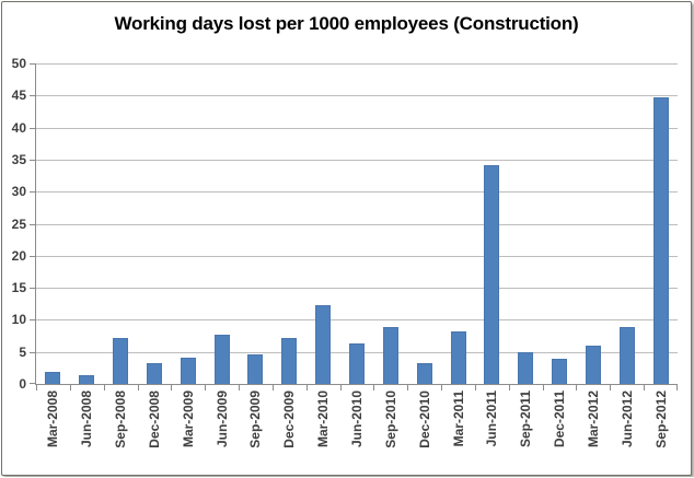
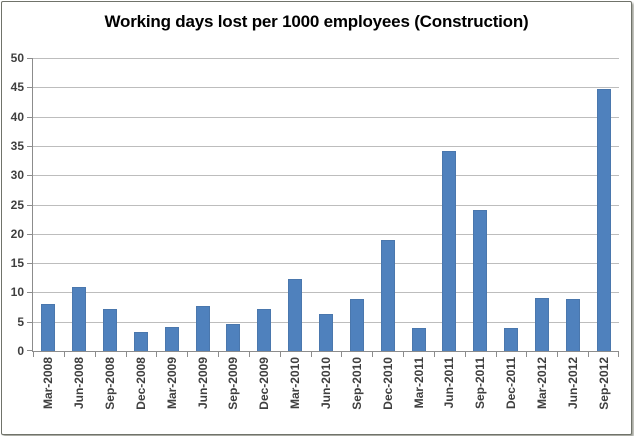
Mar-2008: 2 -> 8
Jun-2008: 1 -> 11
Dec-2010: 3 -> 19
Mar-2011: 8 -> 4
Sep-2011: 5 -> 24
Mar-2012: 6 -> 9
